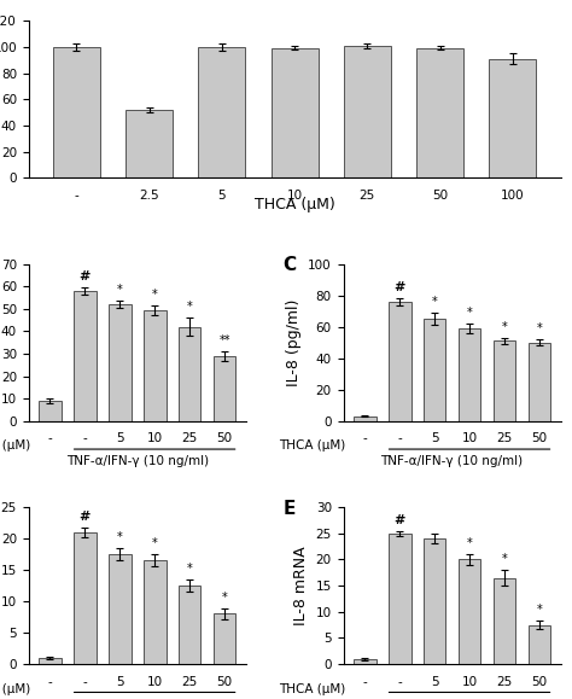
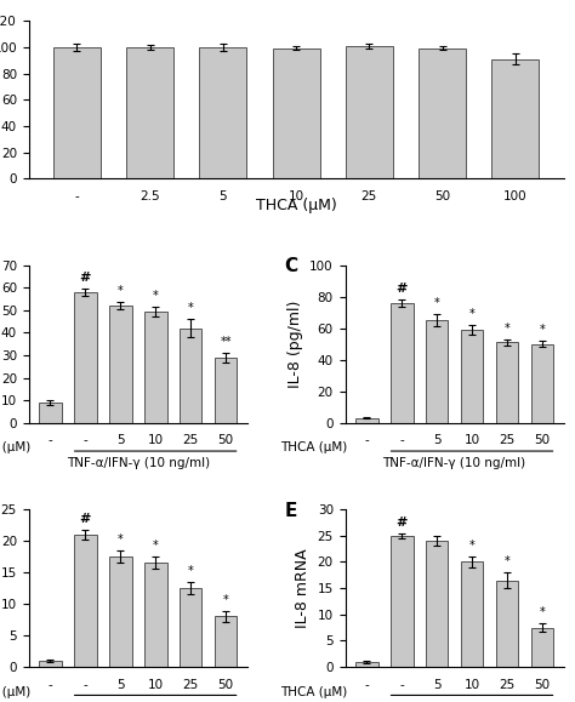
2.5: 52 -> 100
